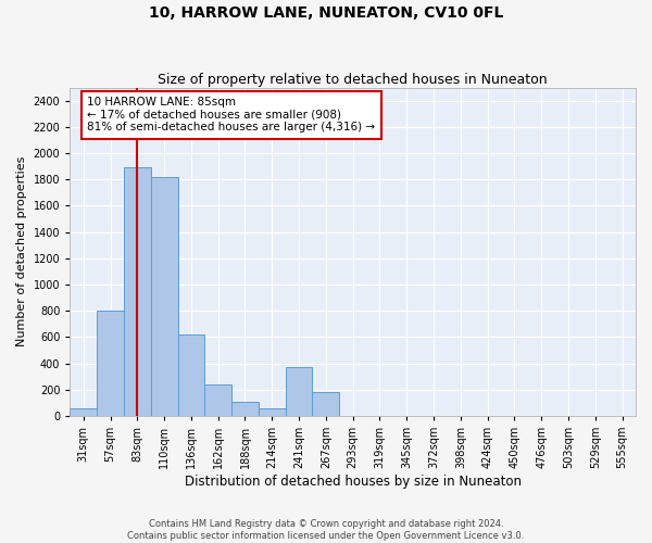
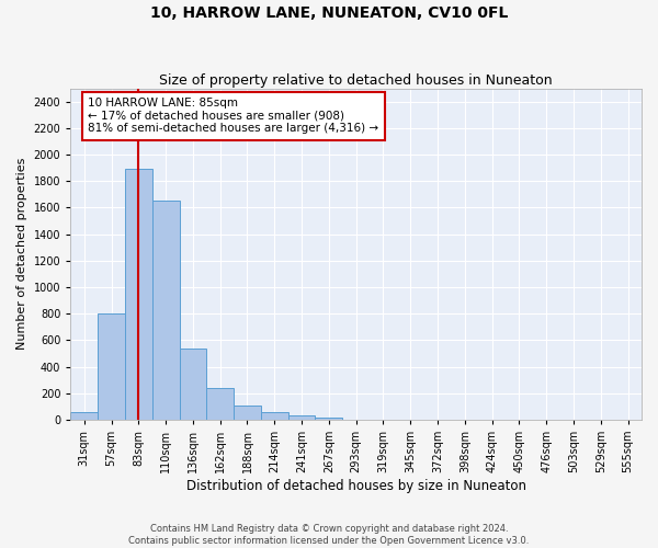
110sqm: 1820 -> 1650
136sqm: 620 -> 540
241sqm: 370 -> 40
267sqm: 180 -> 20
